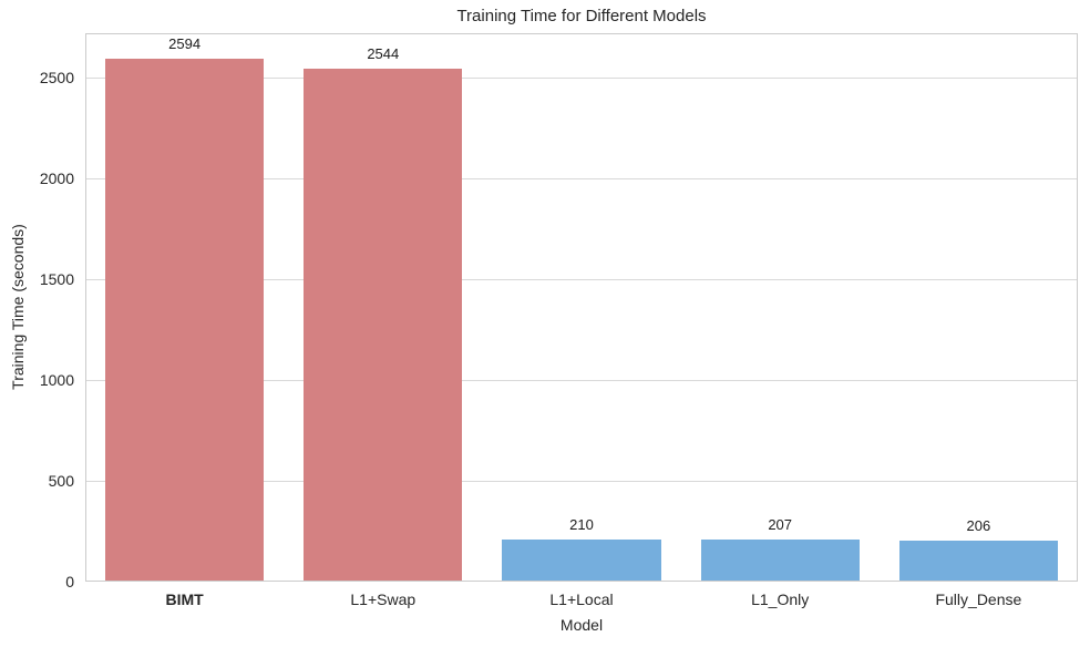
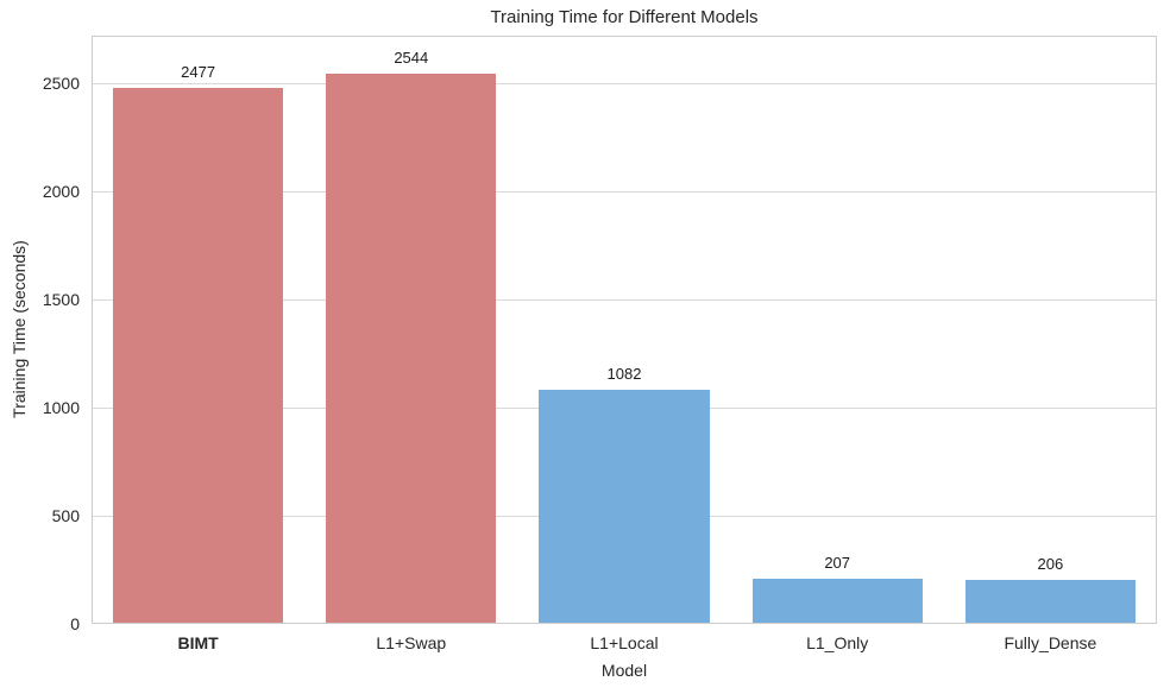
BIMT: 2594 -> 2477
L1+Local: 210 -> 1082
